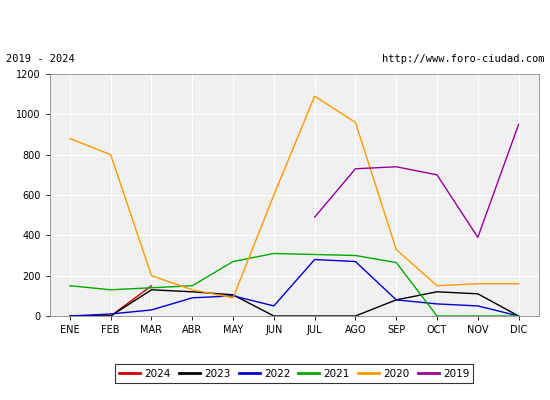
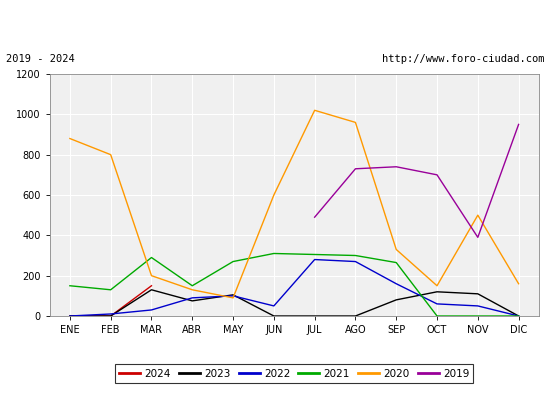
2021/MAR: 140 -> 290
2023/ABR: 120 -> 75
2020/JUL: 1090 -> 1020
2022/SEP: 80 -> 160
2020/NOV: 160 -> 500
